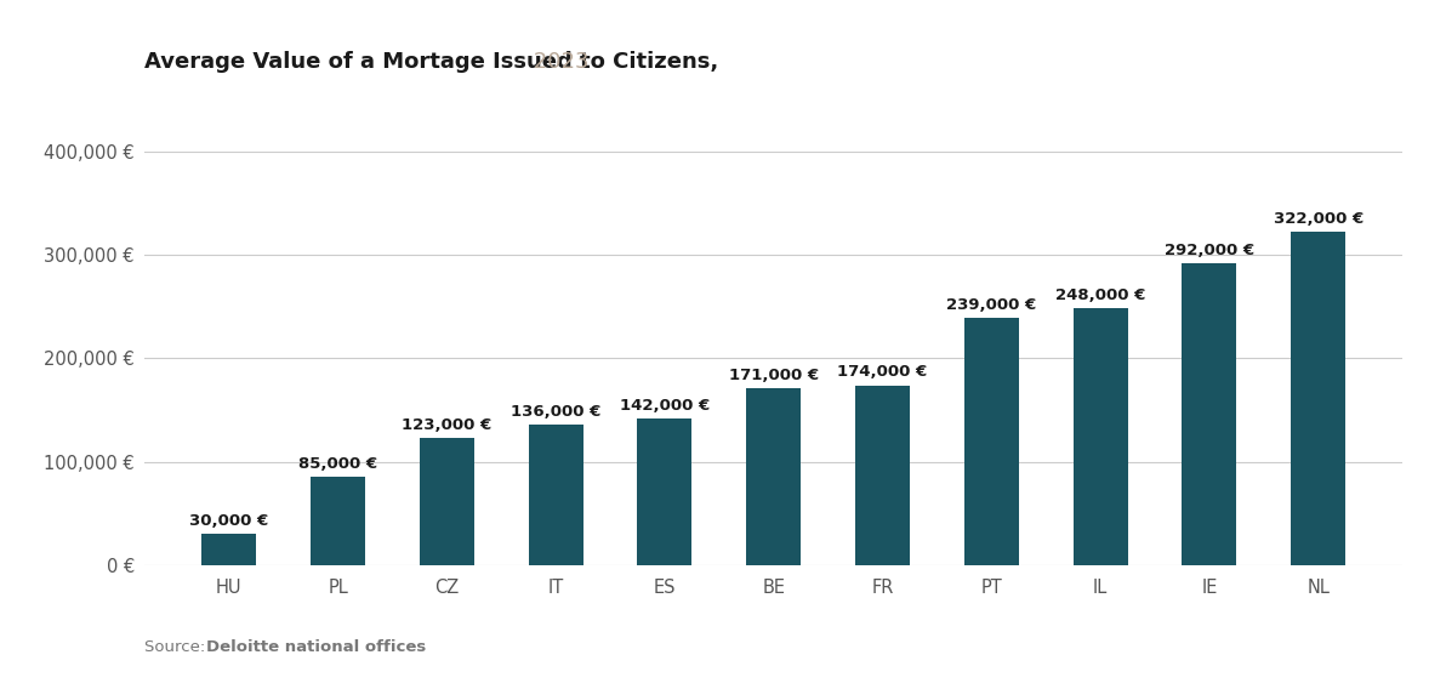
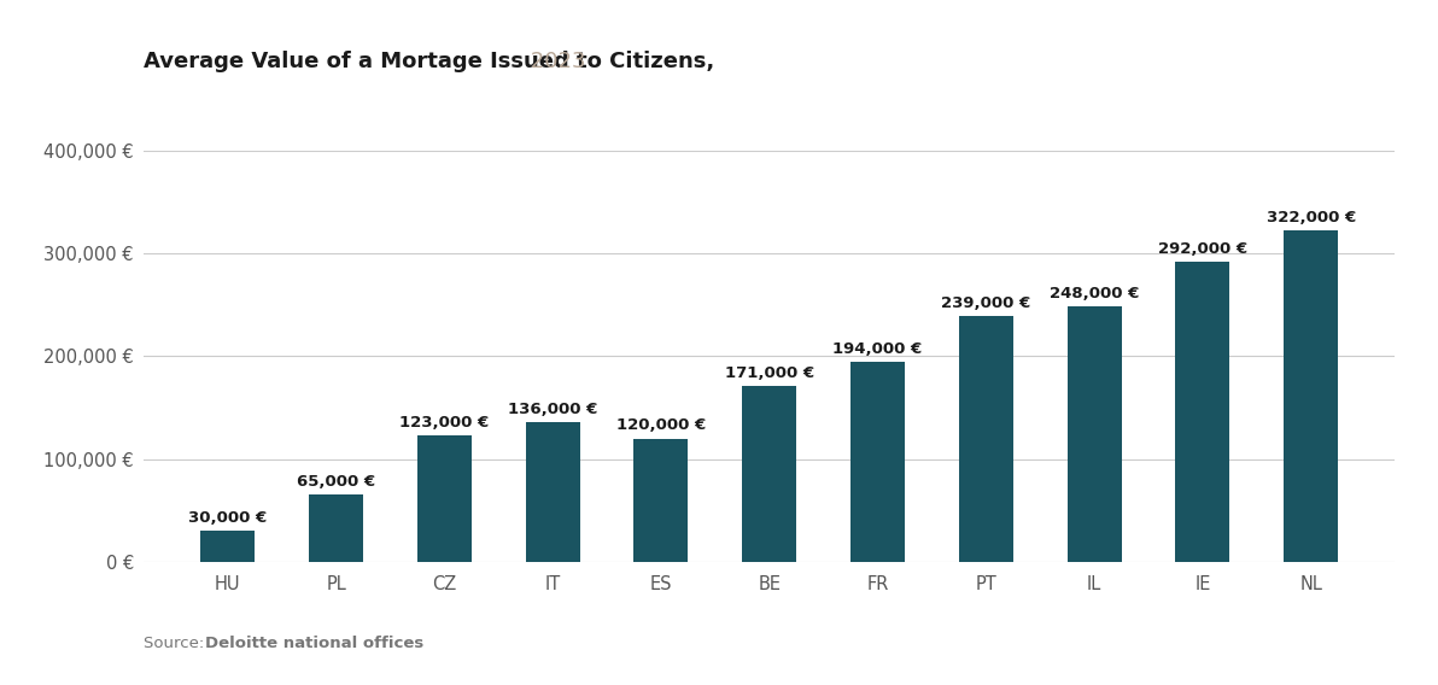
PL: 85,000 -> 65,000
ES: 142,000 -> 120,000
FR: 174,000 -> 194,000
